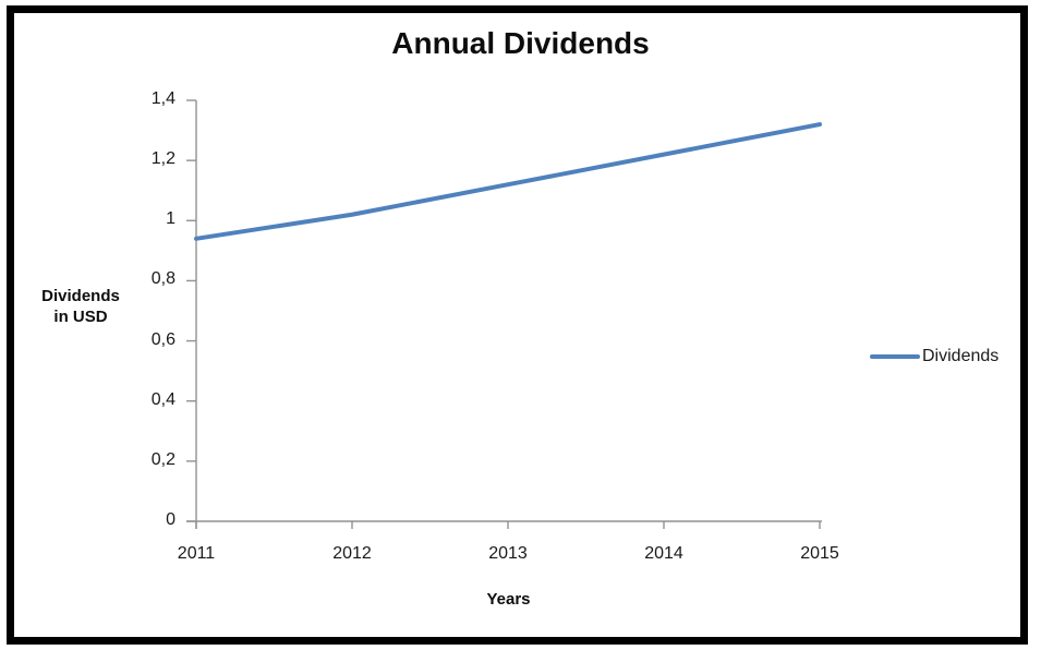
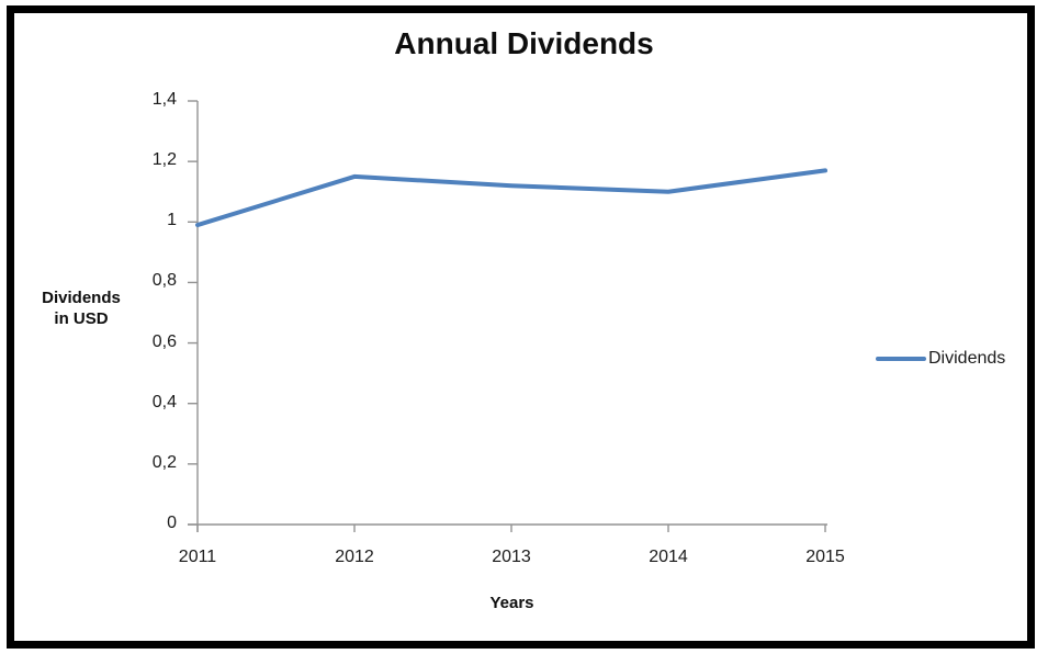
2011: 0,94 -> 0,99
2012: 1,02 -> 1,15
2014: 1,22 -> 1,10
2015: 1,32 -> 1,17
